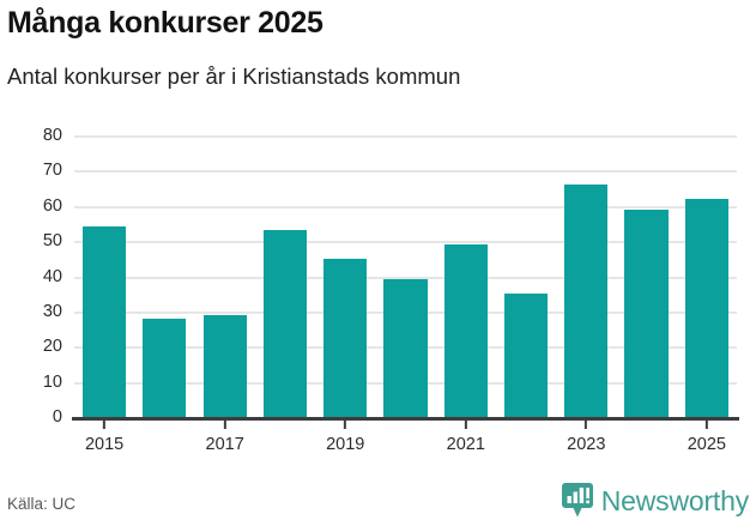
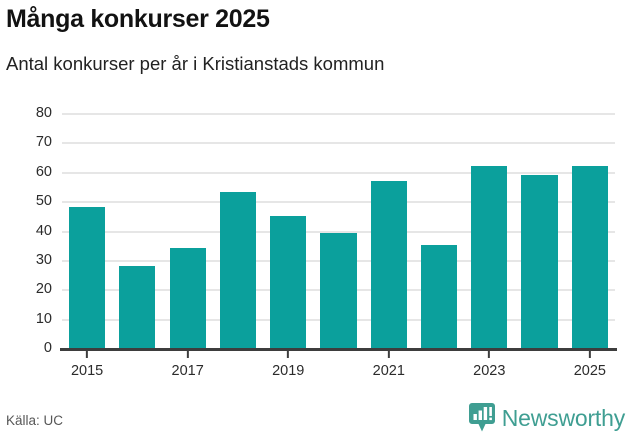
2015: 54 -> 48
2017: 29 -> 34
2021: 49 -> 57
2023: 66 -> 62
